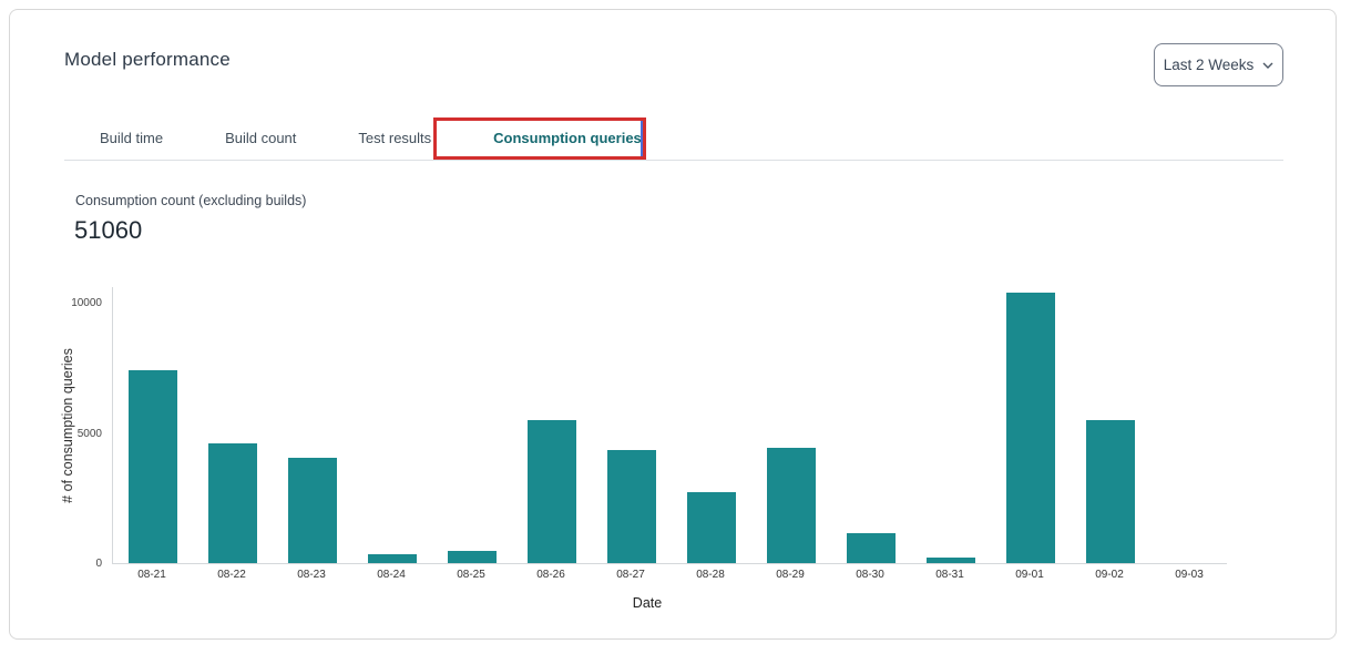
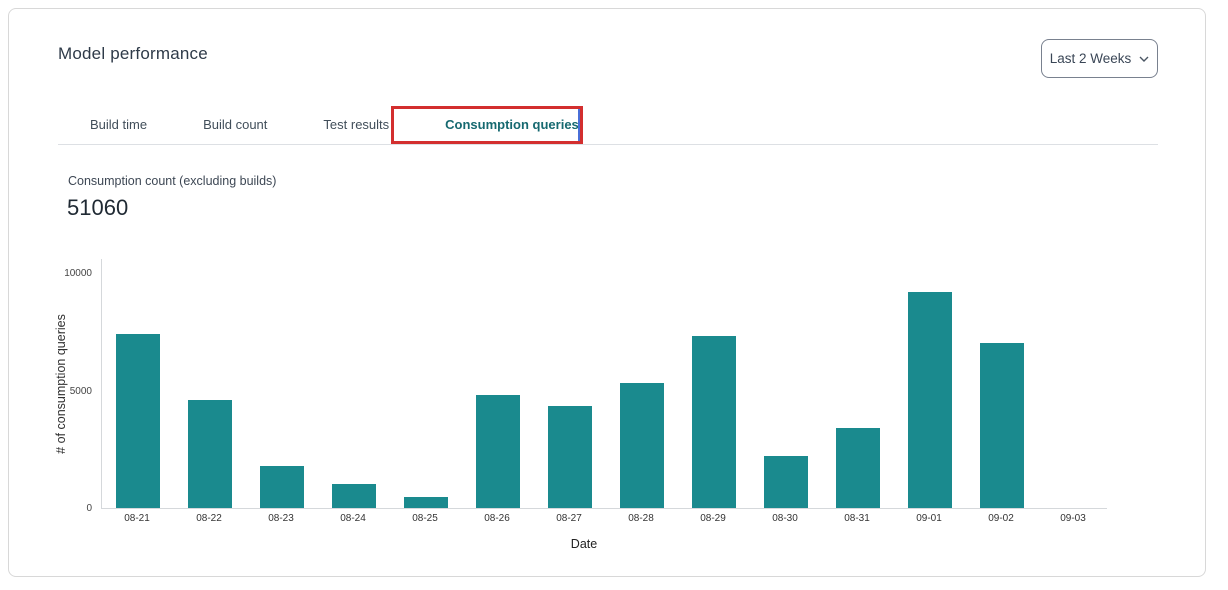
08-23: 4000 -> 1800
08-24: 300 -> 1000
08-26: 5500 -> 4800
08-28: 2700 -> 5300
08-29: 4400 -> 7300
08-30: 1100 -> 2200
08-31: 200 -> 3400
09-01: 10400 -> 9200
09-02: 5500 -> 7000
